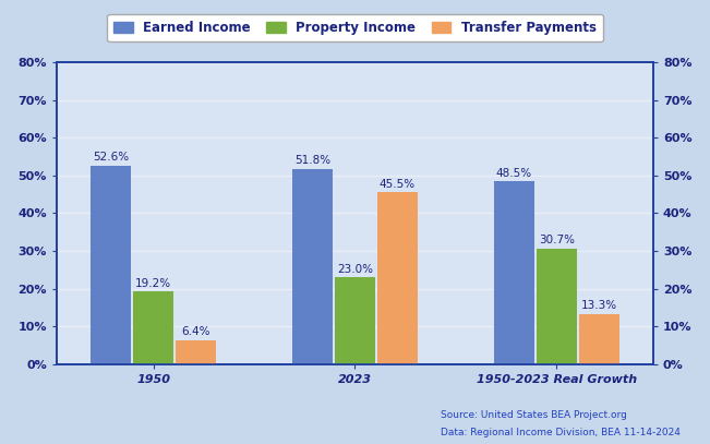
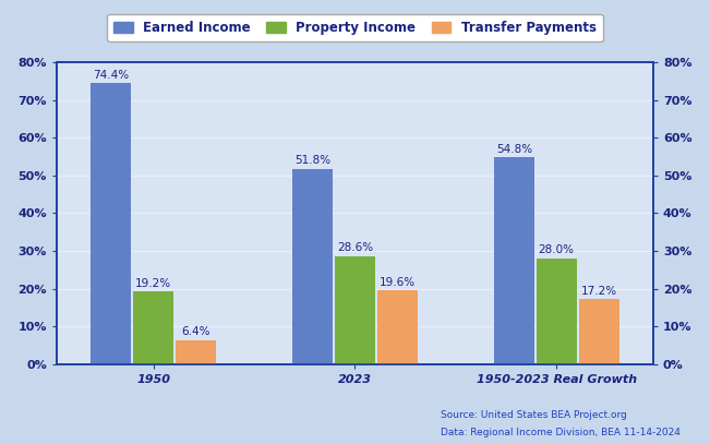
Earned Income/1950: 52.6% -> 74.4%
Property Income/2023: 23.0% -> 28.6%
Transfer Payments/2023: 45.5% -> 19.6%
Earned Income/1950-2023 Real Growth: 48.5% -> 54.8%
Property Income/1950-2023 Real Growth: 30.7% -> 28.0%
Transfer Payments/1950-2023 Real Growth: 13.3% -> 17.2%
